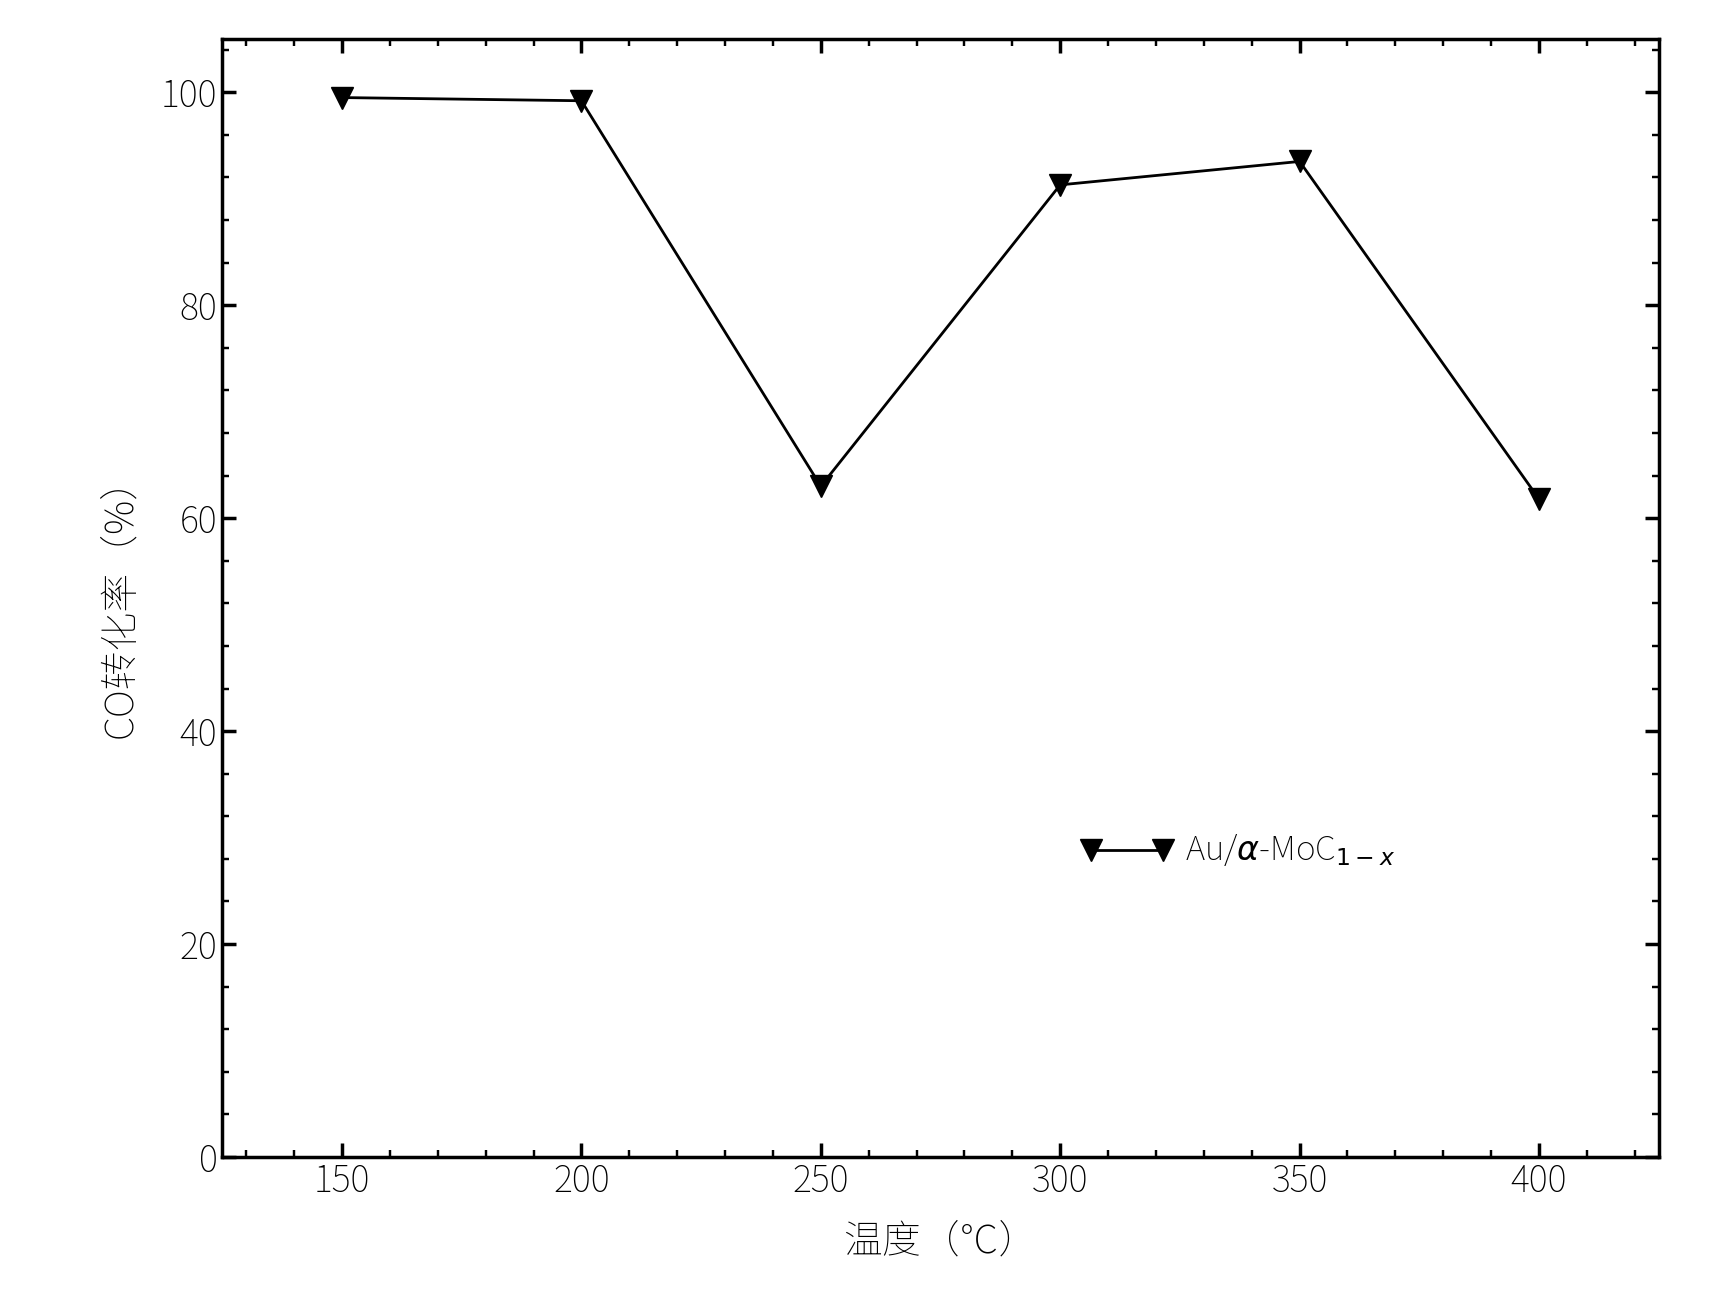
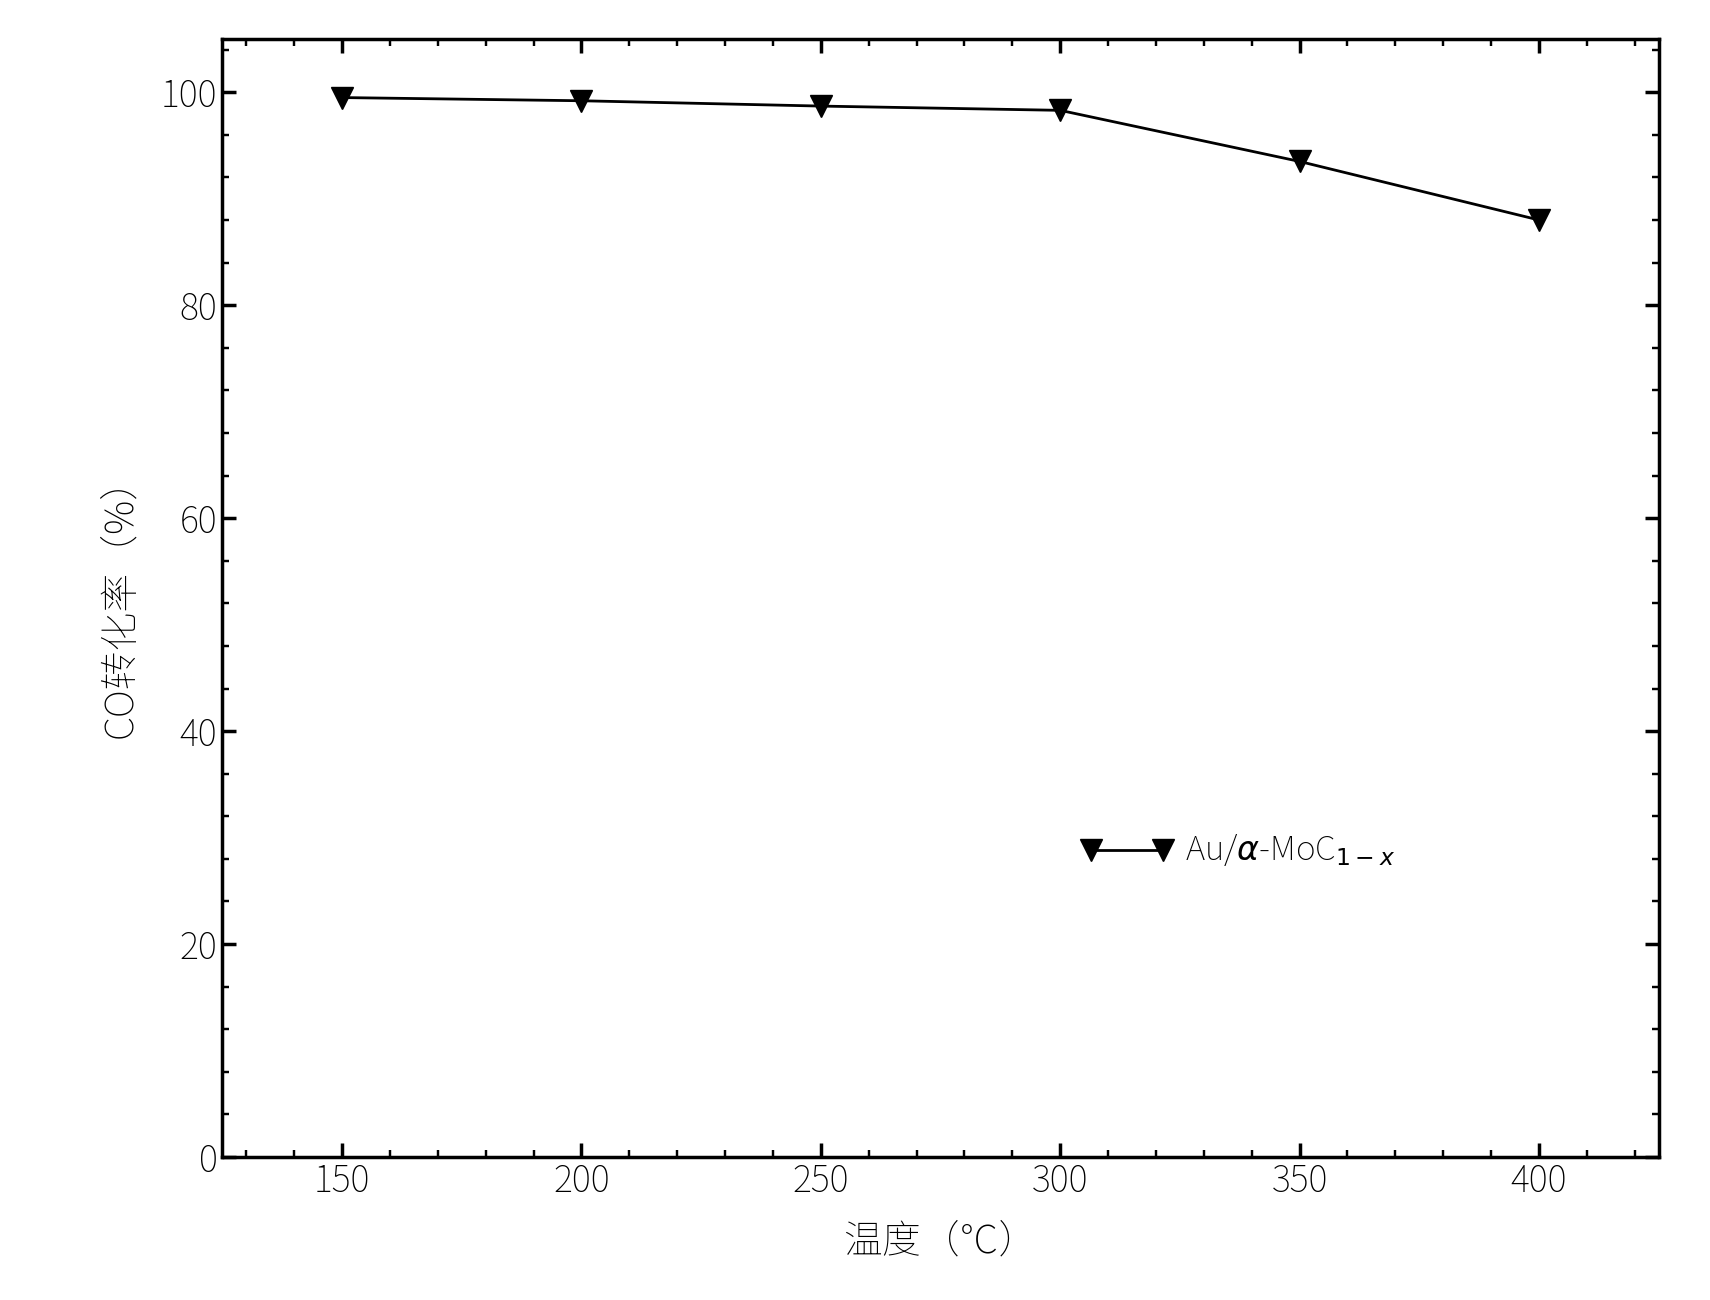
250: 63.0 -> 98.7
300: 91.3 -> 98.3
400: 61.8 -> 88.0
